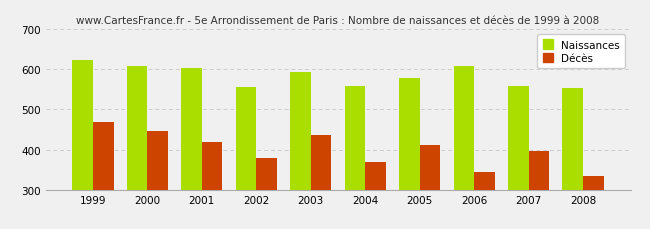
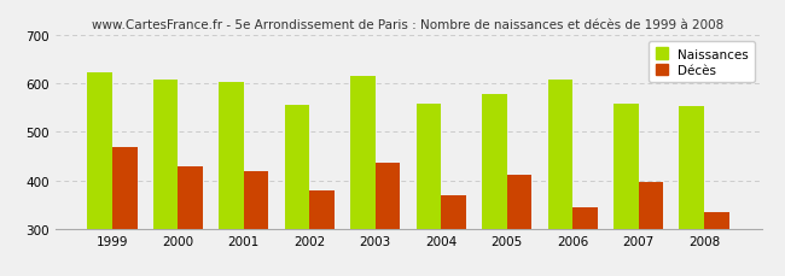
Décès/2000: 447 -> 430
Naissances/2003: 592 -> 615
